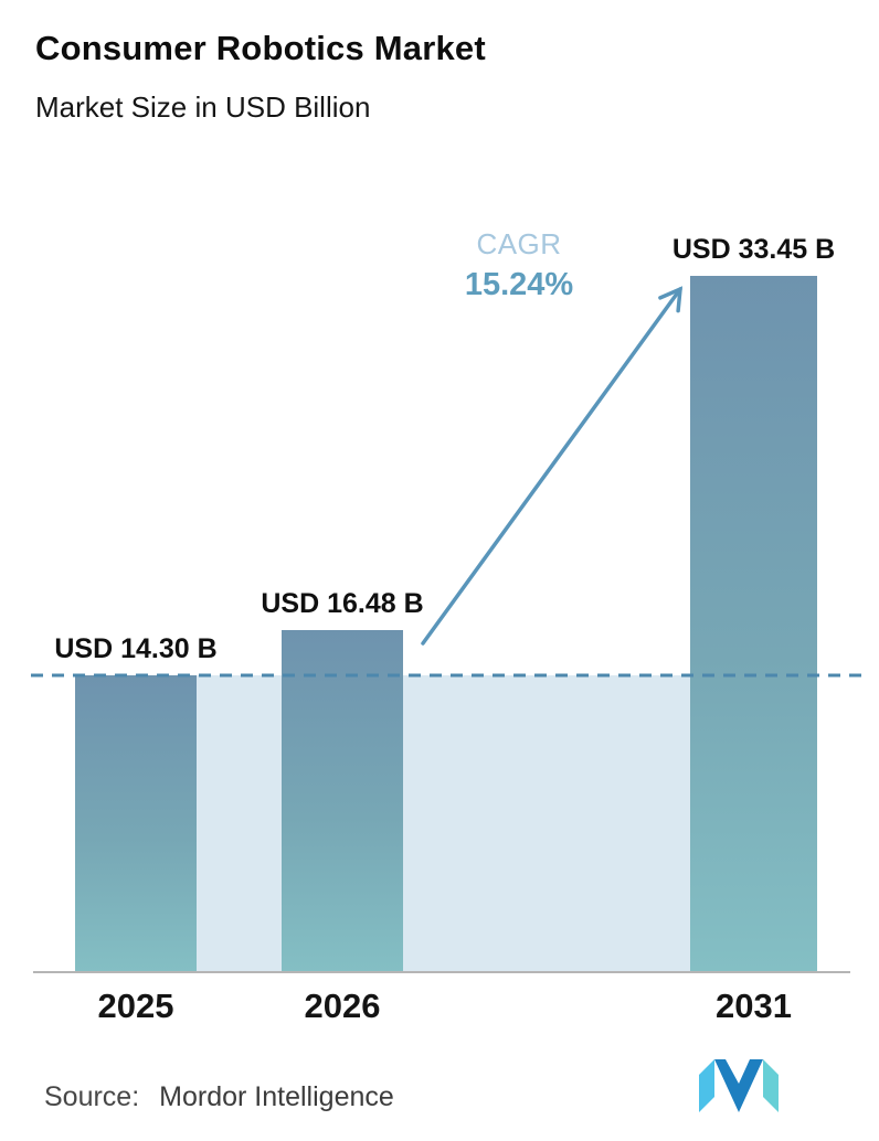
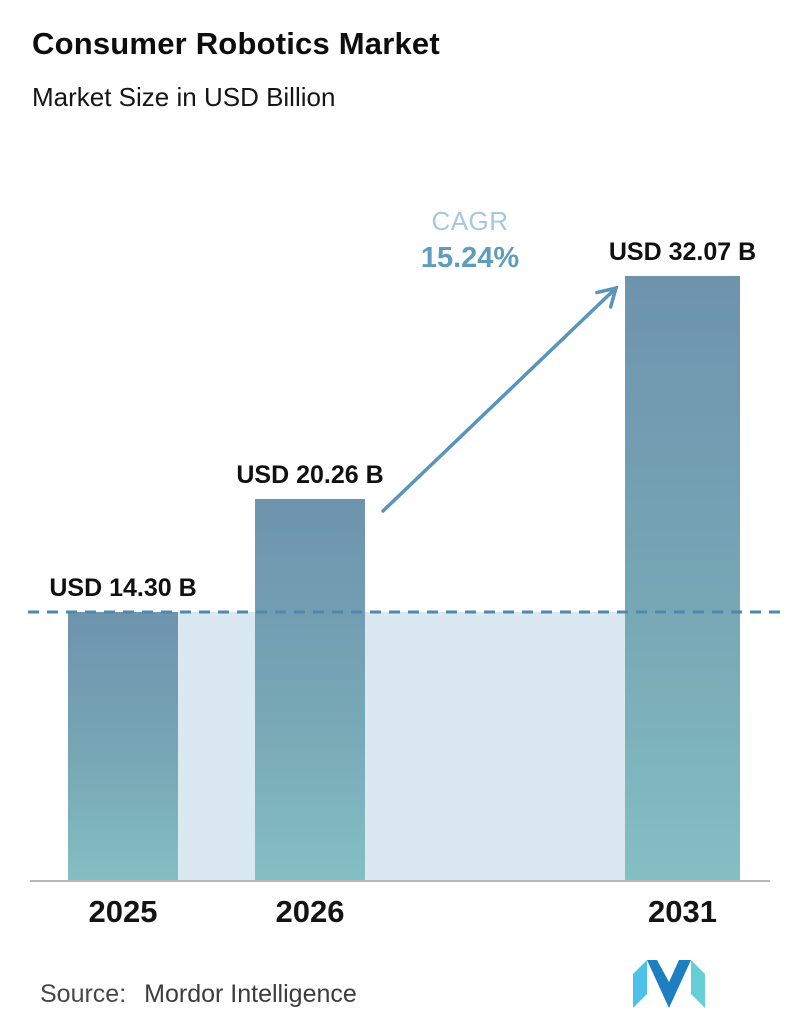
2026: 16.48 -> 20.26
2031: 33.45 -> 32.07
